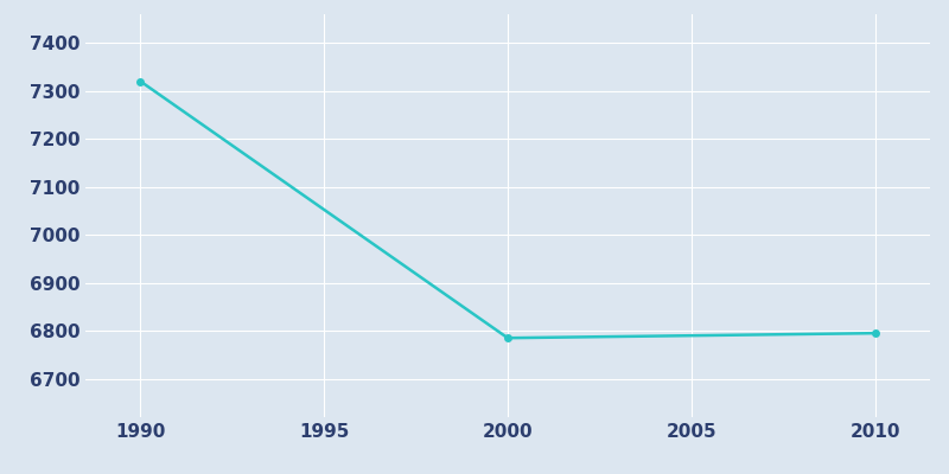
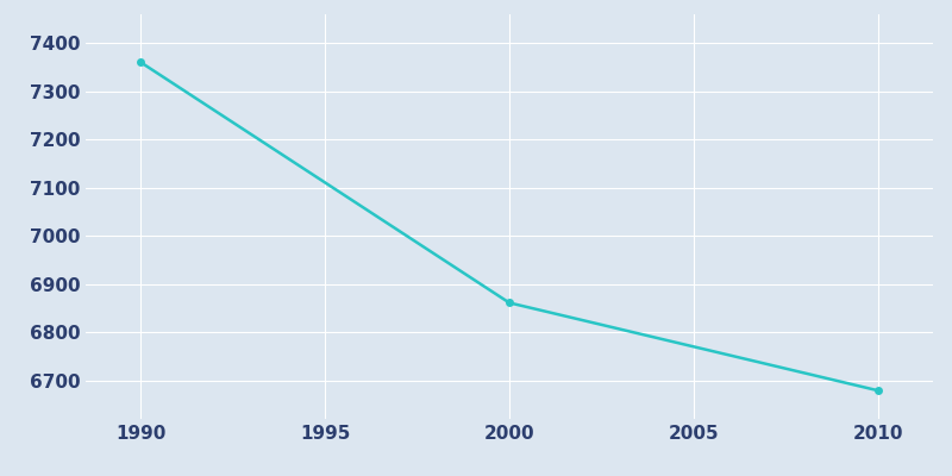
1990: 7320 -> 7360
2000: 6785 -> 6861
2010: 6795 -> 6679
